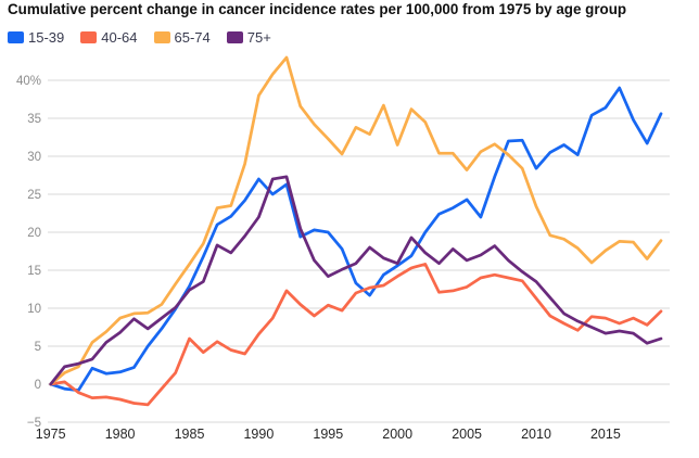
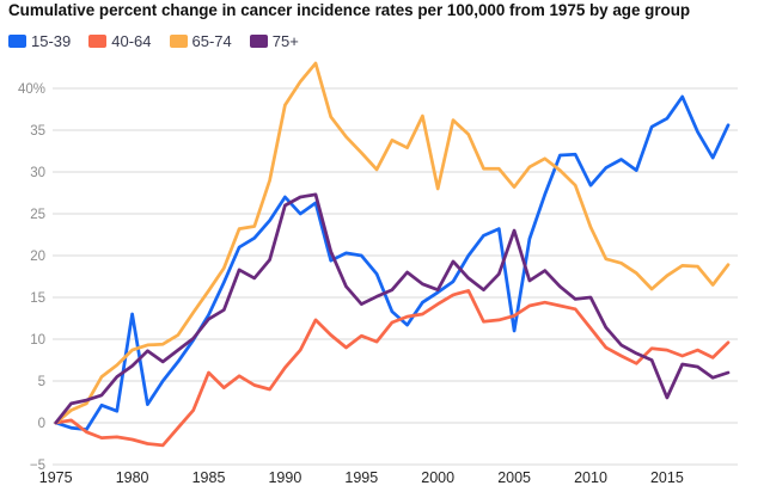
15-39/1980: 2% -> 13%
75+/1990: 22% -> 26%
65-74/2000: 32% -> 28%
15-39/2005: 24% -> 11%
75+/2005: 16% -> 23%
75+/2010: 14% -> 15%
75+/2015: 7% -> 3%
